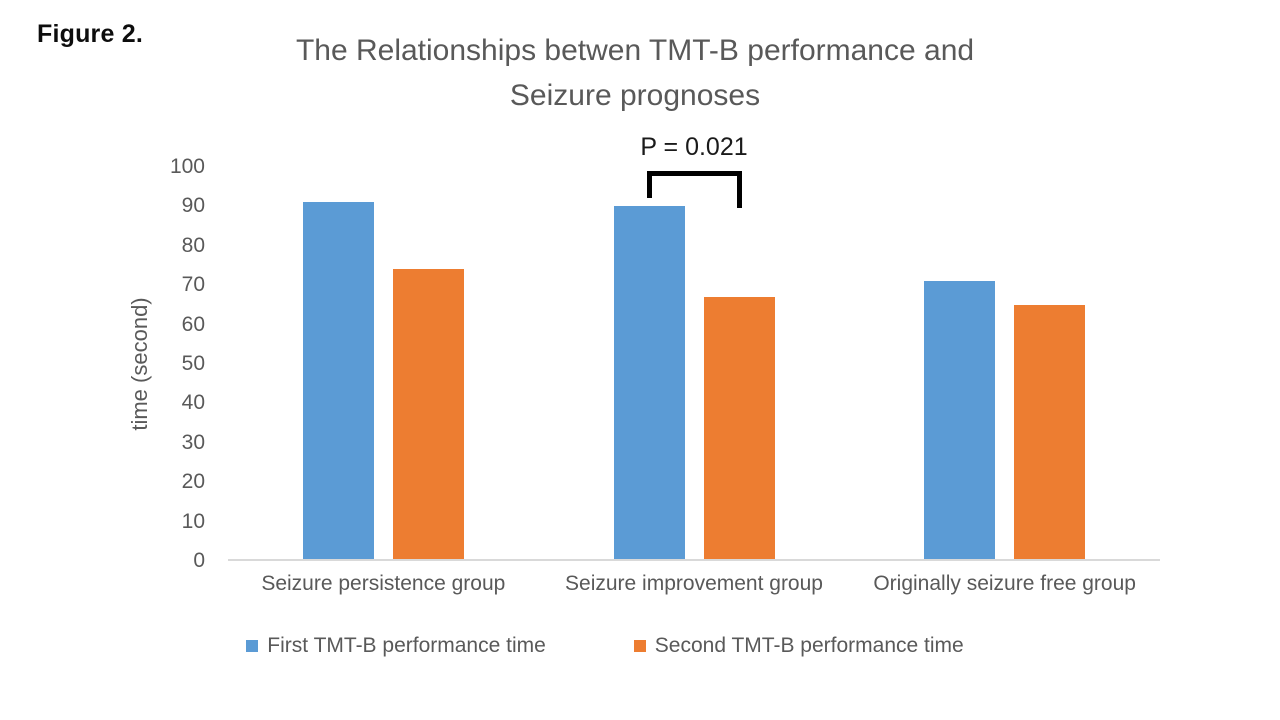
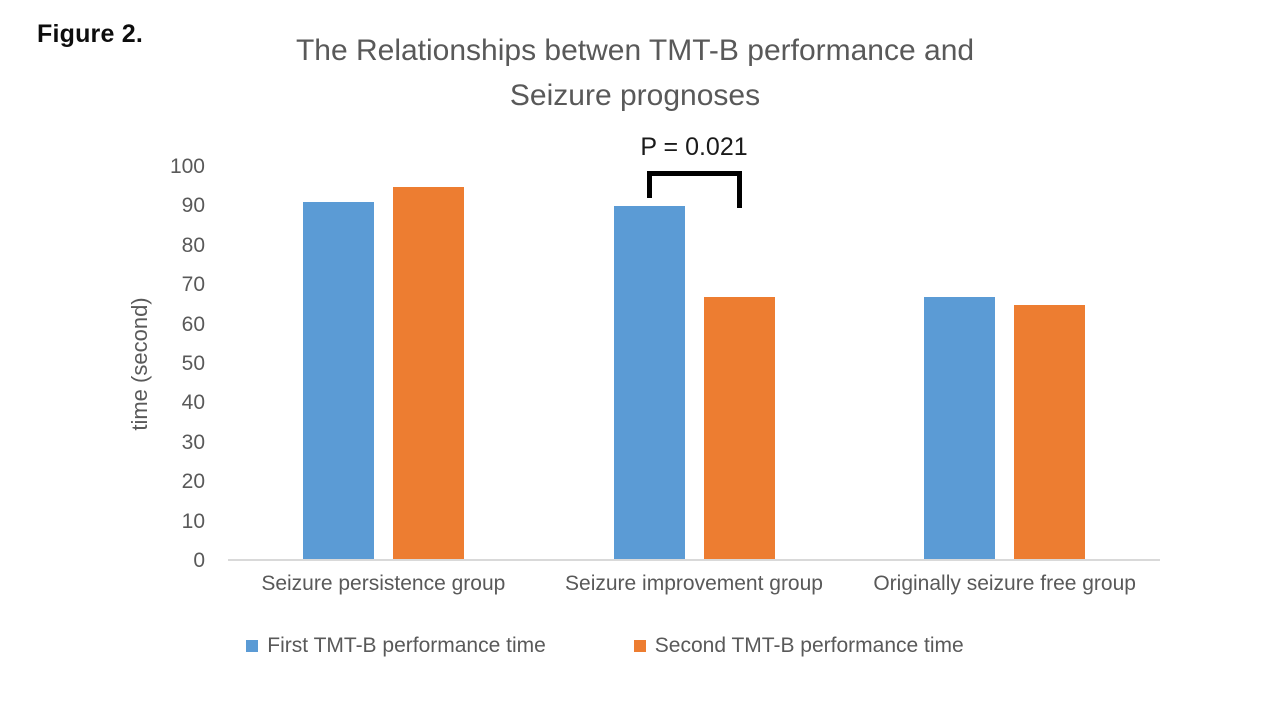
Second TMT-B performance time/Seizure persistence group: 74 -> 95
First TMT-B performance time/Originally seizure free group: 71 -> 67
